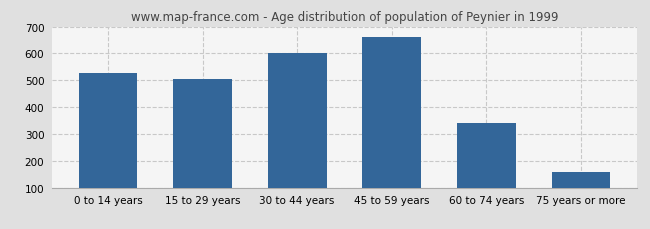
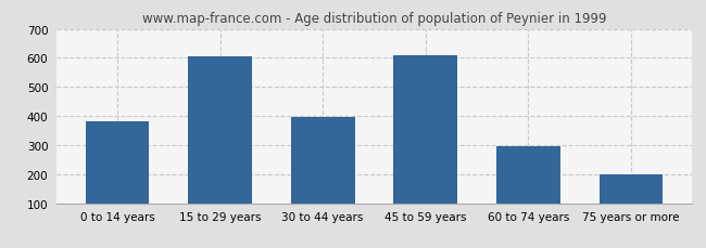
0 to 14 years: 527 -> 380
15 to 29 years: 503 -> 605
30 to 44 years: 600 -> 395
45 to 59 years: 663 -> 610
60 to 74 years: 341 -> 295
75 years or more: 158 -> 200
